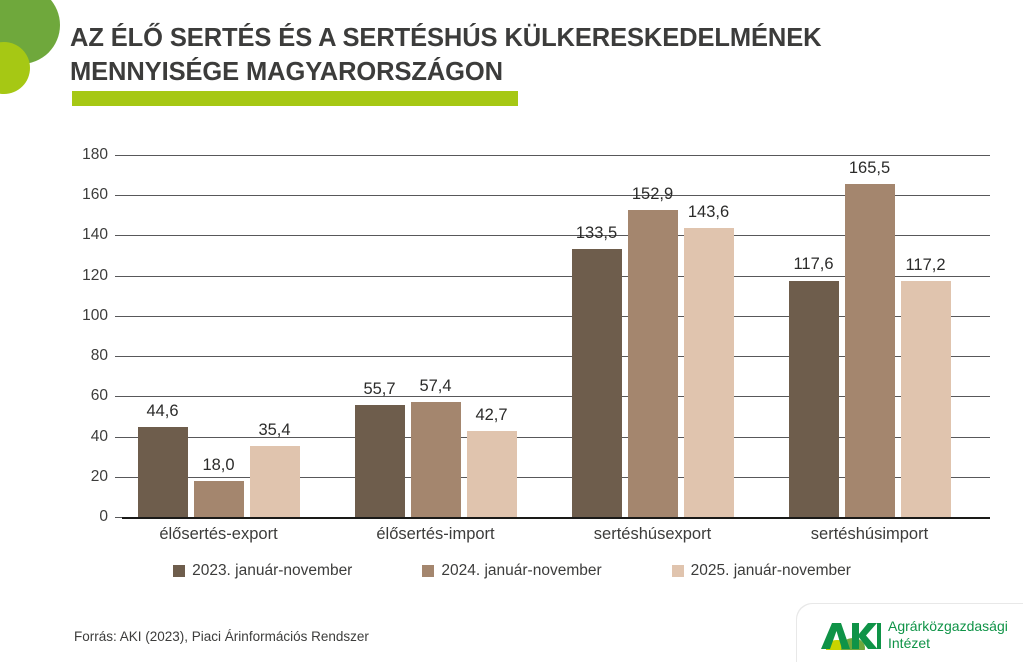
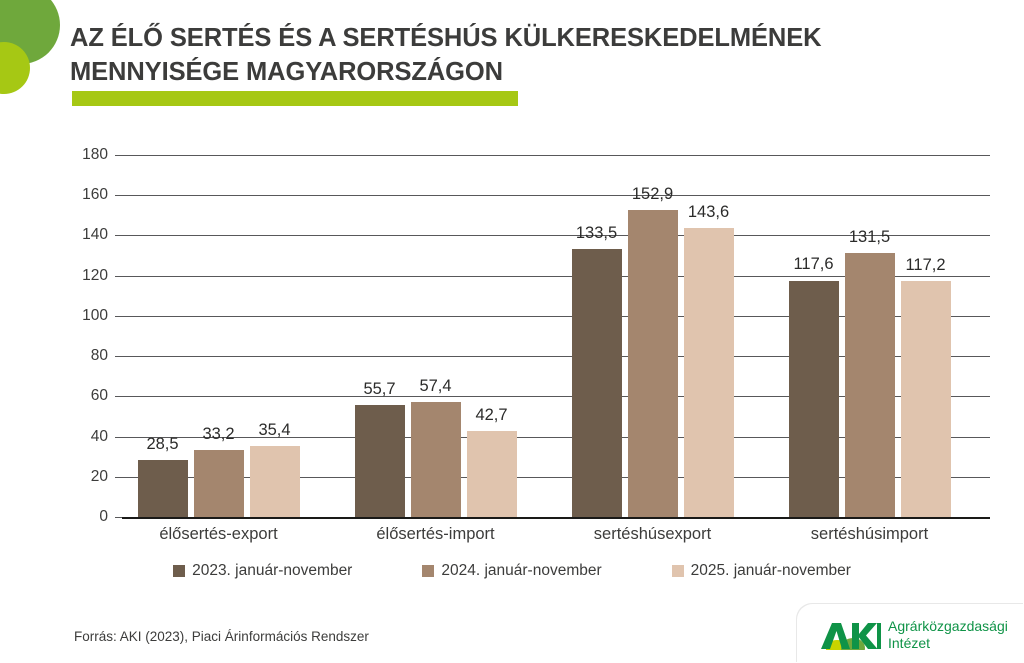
2023. január-november/élősertés-export: 44,6 -> 28,5
2024. január-november/élősertés-export: 18,0 -> 33,2
2024. január-november/sertéshúsimport: 165,5 -> 131,5
